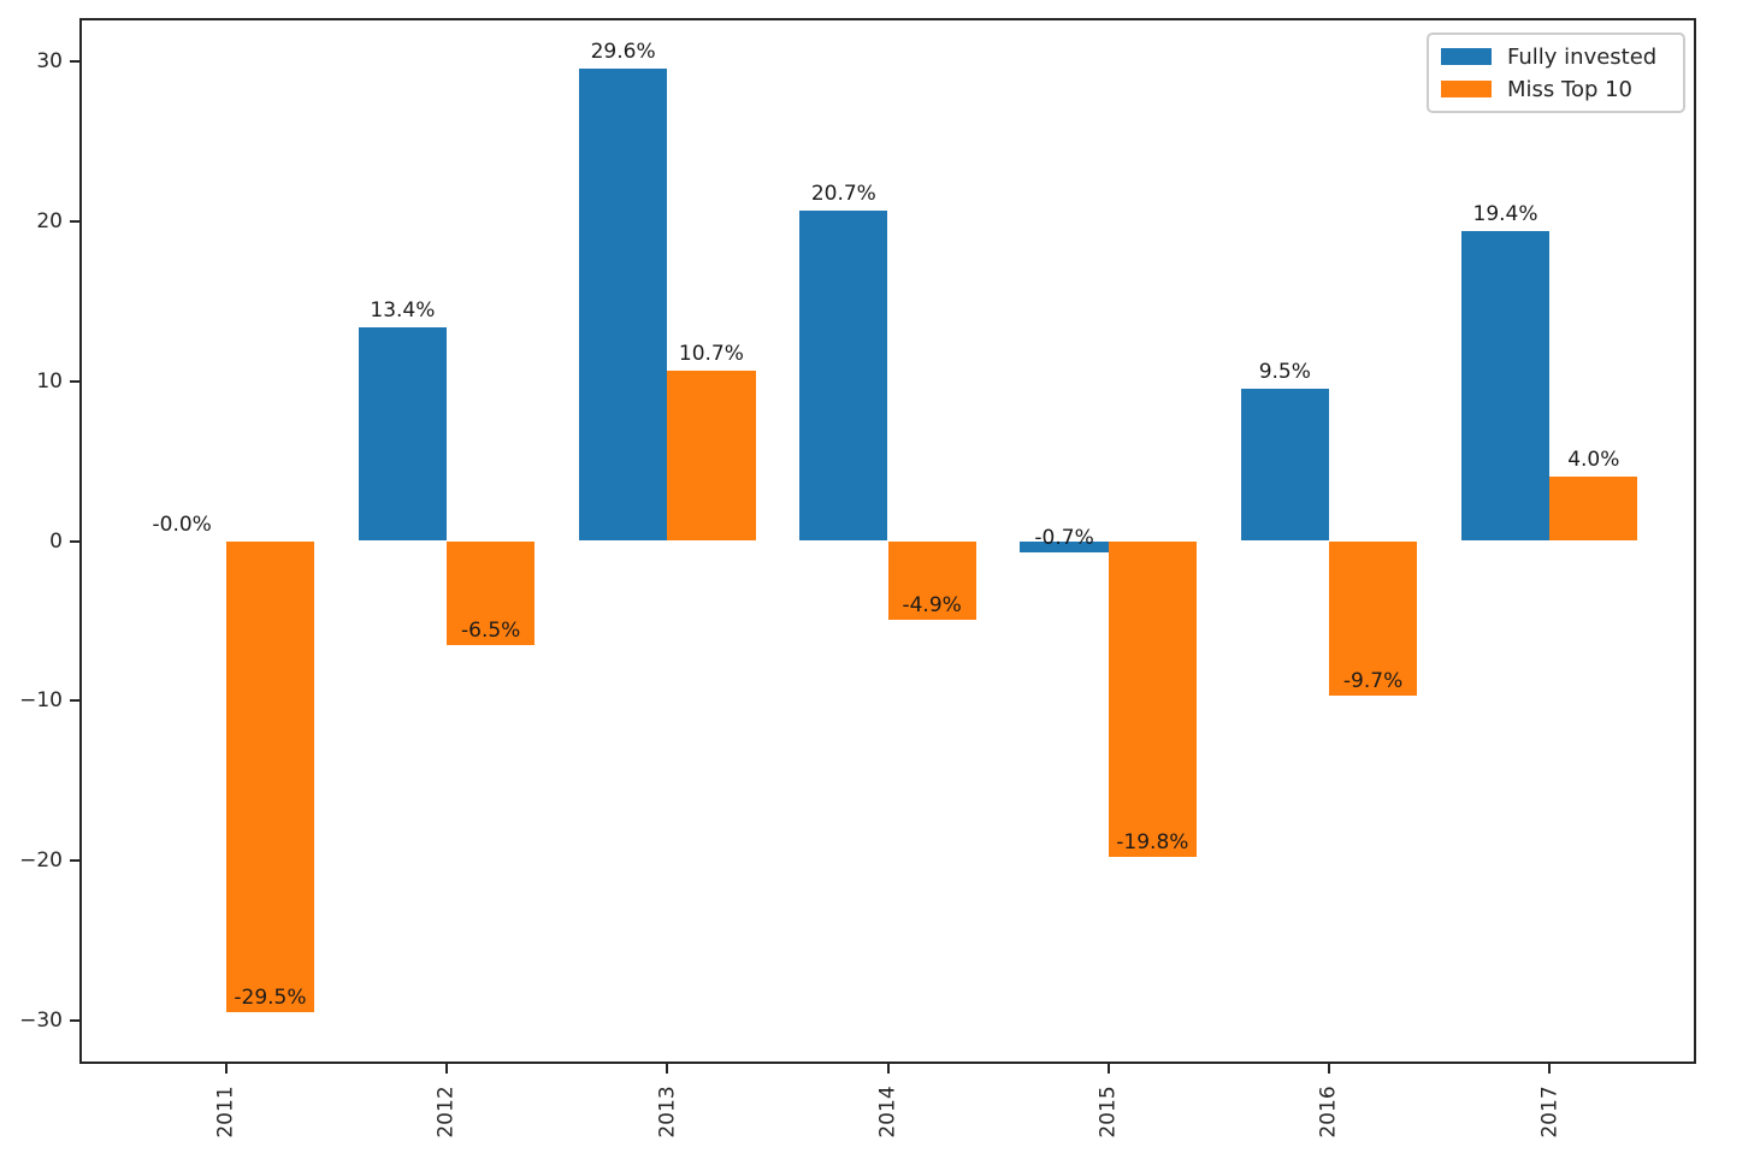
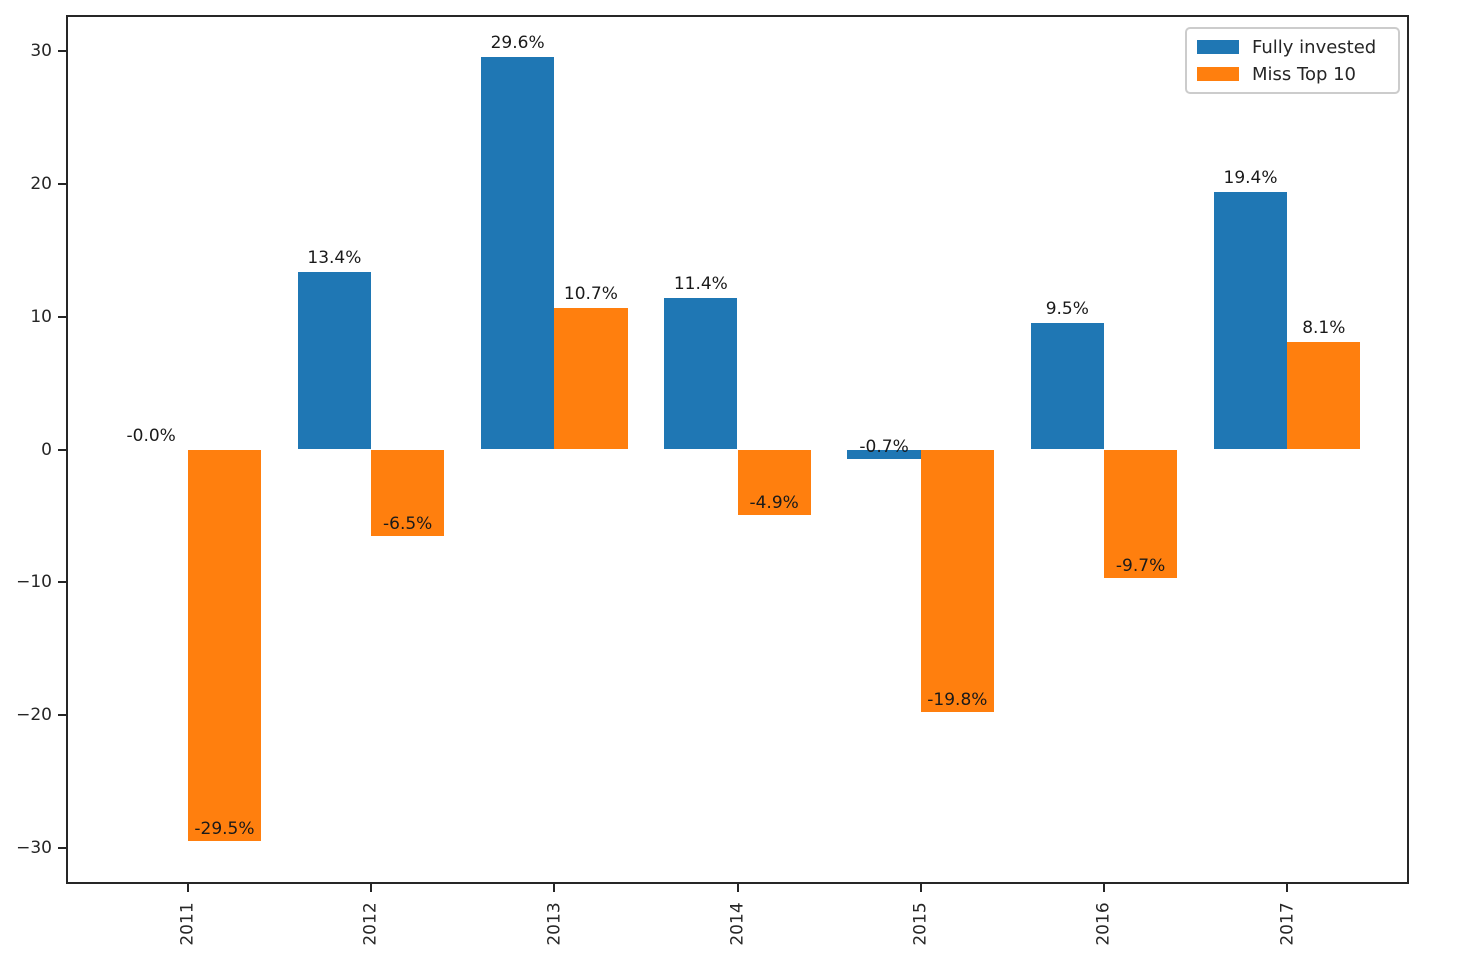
Fully invested/2014: 20.7% -> 11.4%
Miss Top 10/2017: 4.0% -> 8.1%
